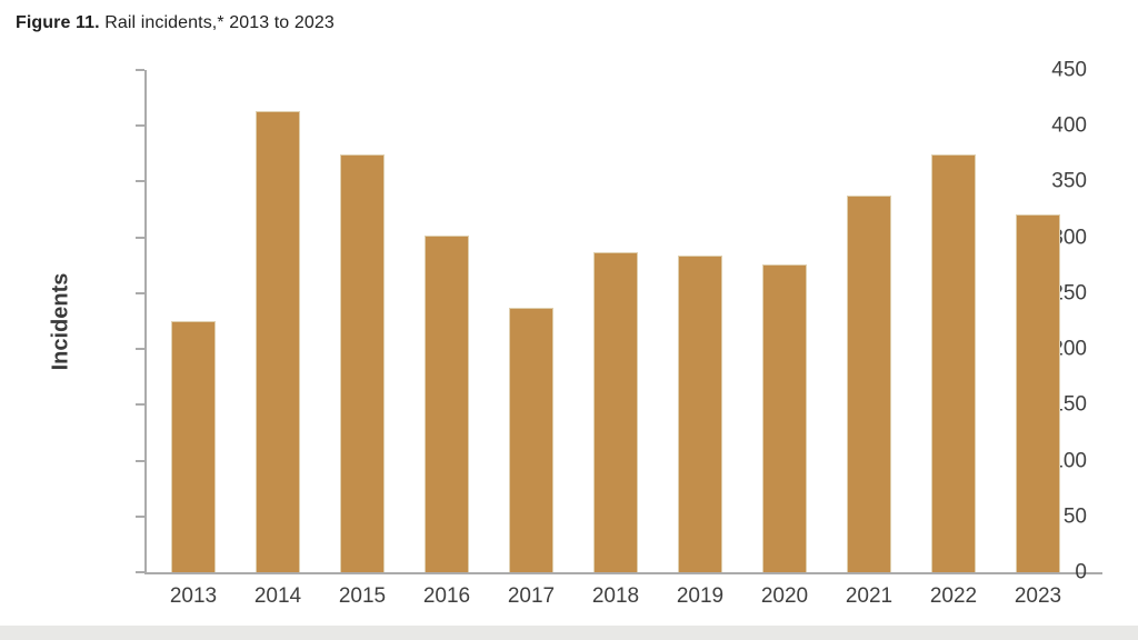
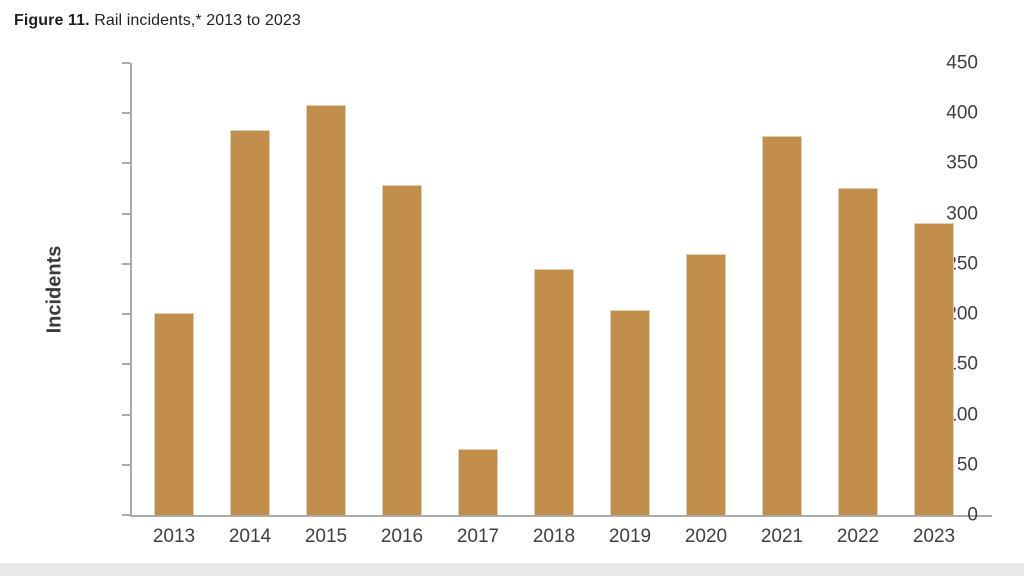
2013: 225 -> 201
2014: 413 -> 383
2015: 374 -> 408
2016: 302 -> 329
2017: 237 -> 66
2018: 287 -> 245
2019: 284 -> 204
2020: 276 -> 260
2021: 338 -> 377
2022: 374 -> 326
2023: 321 -> 291
